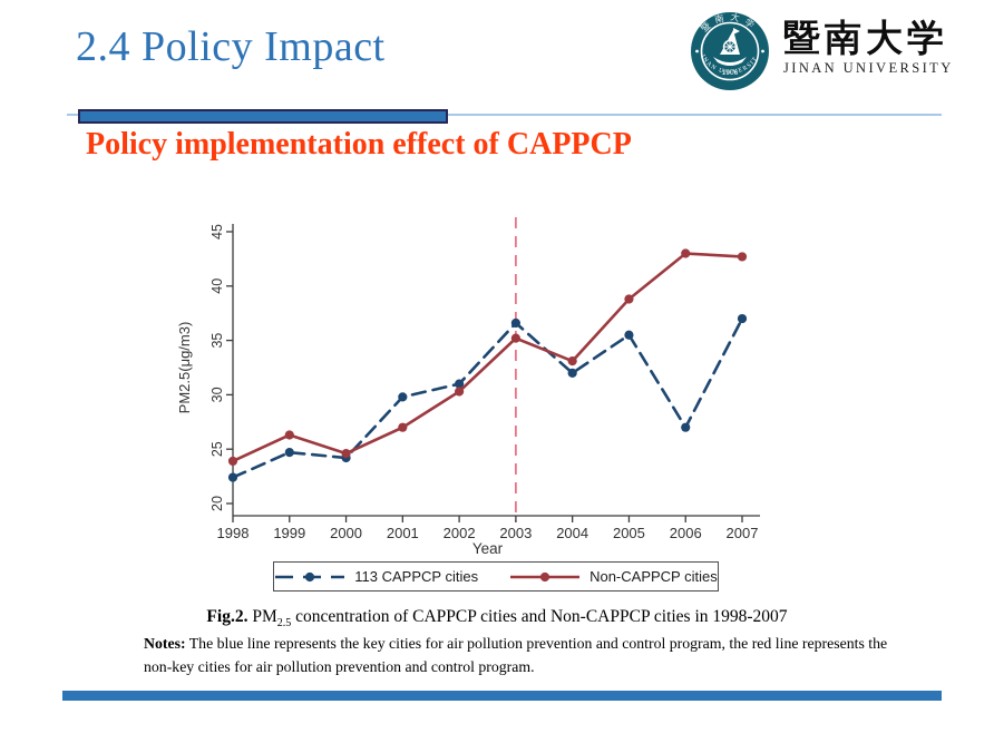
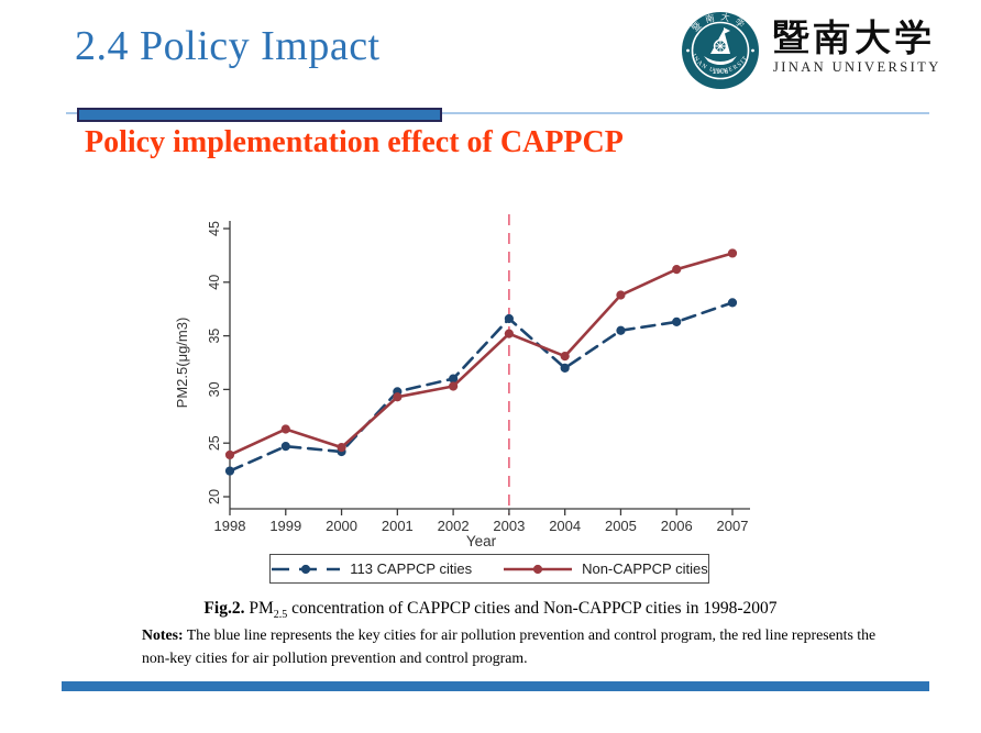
Non-CAPPCP cities/2001: 27 -> 29
113 CAPPCP cities/2006: 27 -> 36
Non-CAPPCP cities/2006: 43 -> 41
113 CAPPCP cities/2007: 37 -> 38
